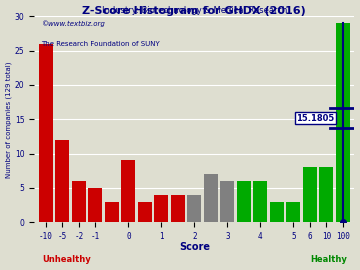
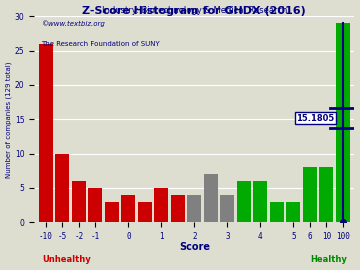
-5: 12 -> 10
0: 9 -> 4
1: 4 -> 5
3: 6 -> 4
